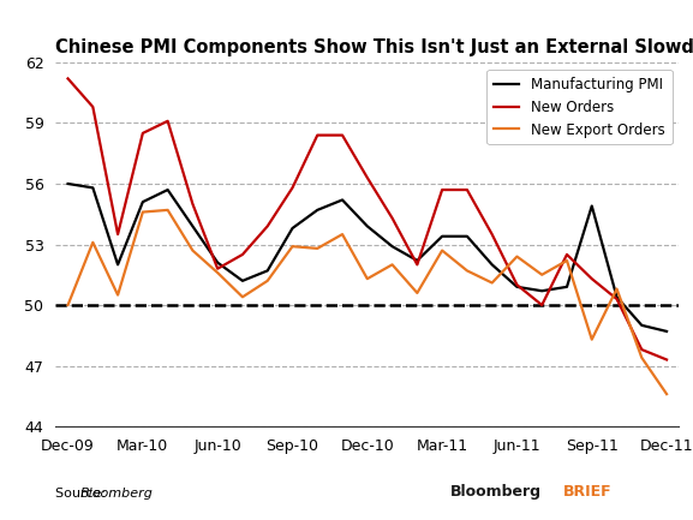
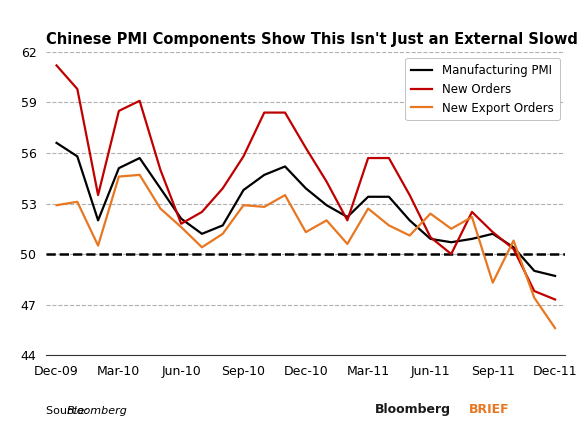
Manufacturing PMI/Dec-09: 56.0 -> 56.6
New Export Orders/Dec-09: 50.0 -> 52.9
Manufacturing PMI/Sep-11: 54.9 -> 51.2
